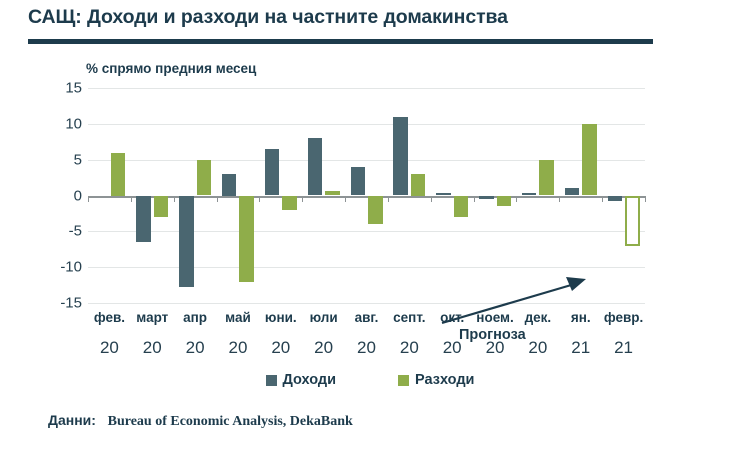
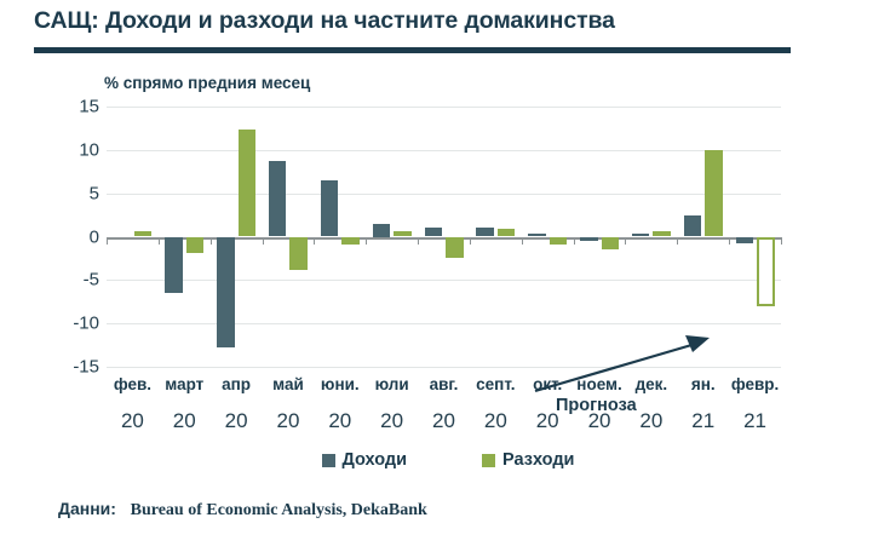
Разходи/фев. 20: 6 -> 1
Разходи/март 20: -3 -> -2
Разходи/апр 20: 5 -> 12
Доходи/май 20: 3 -> 9
Разходи/май 20: -12 -> -4
Разходи/юни. 20: -2 -> -1
Доходи/юли 20: 8 -> 2
Доходи/авг. 20: 4 -> 1
Разходи/авг. 20: -4 -> -2
Доходи/септ. 20: 11 -> 1
Разходи/септ. 20: 3 -> 1
Разходи/окт. 20: -3 -> -1
Разходи/дек. 20: 5 -> 1
Доходи/ян. 21: 1 -> 2
Разходи/февр. 21: -7 -> -8
